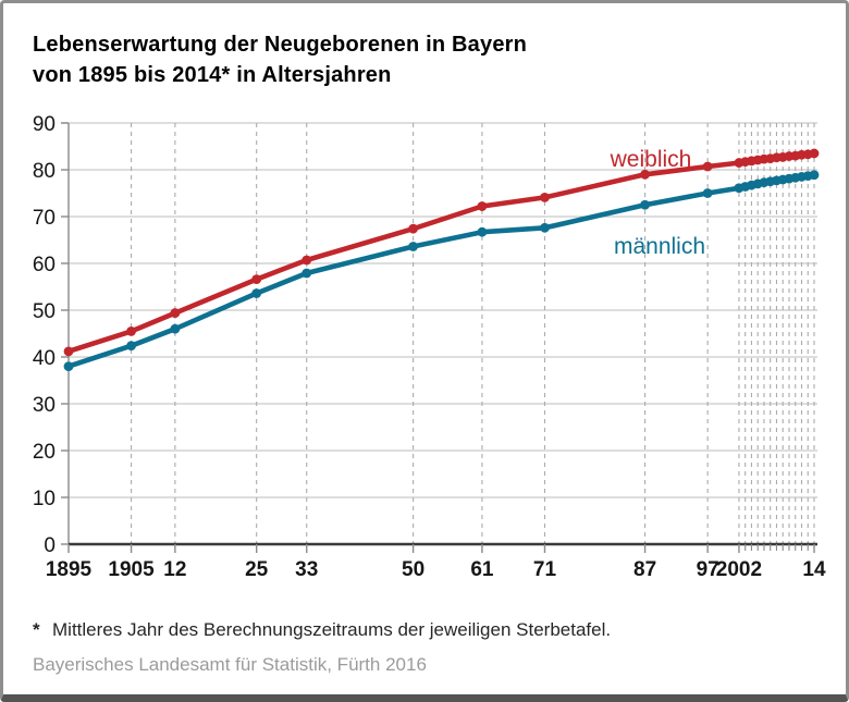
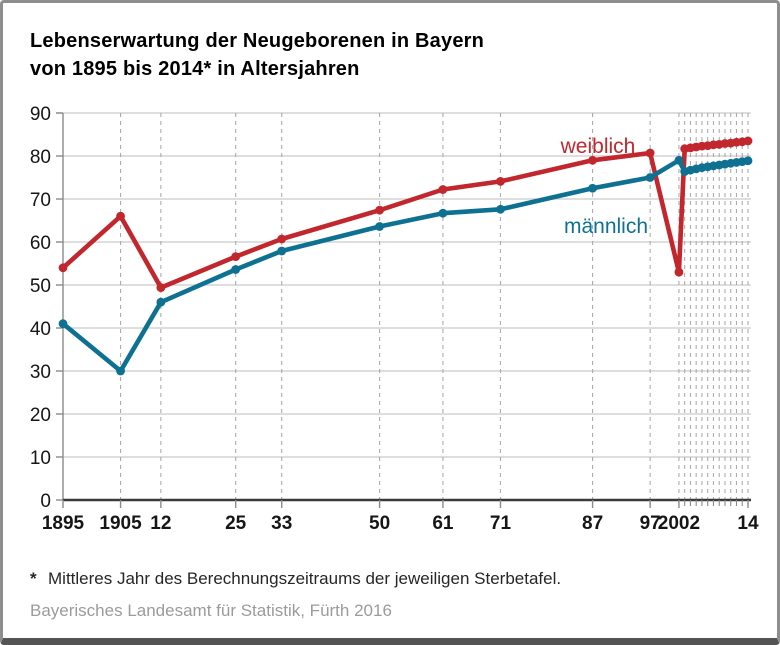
weiblich/1895: 41 -> 54
männlich/1895: 38 -> 41
weiblich/1905: 46 -> 66
männlich/1905: 42 -> 30
weiblich/2002: 82 -> 53
männlich/2002: 76 -> 79
